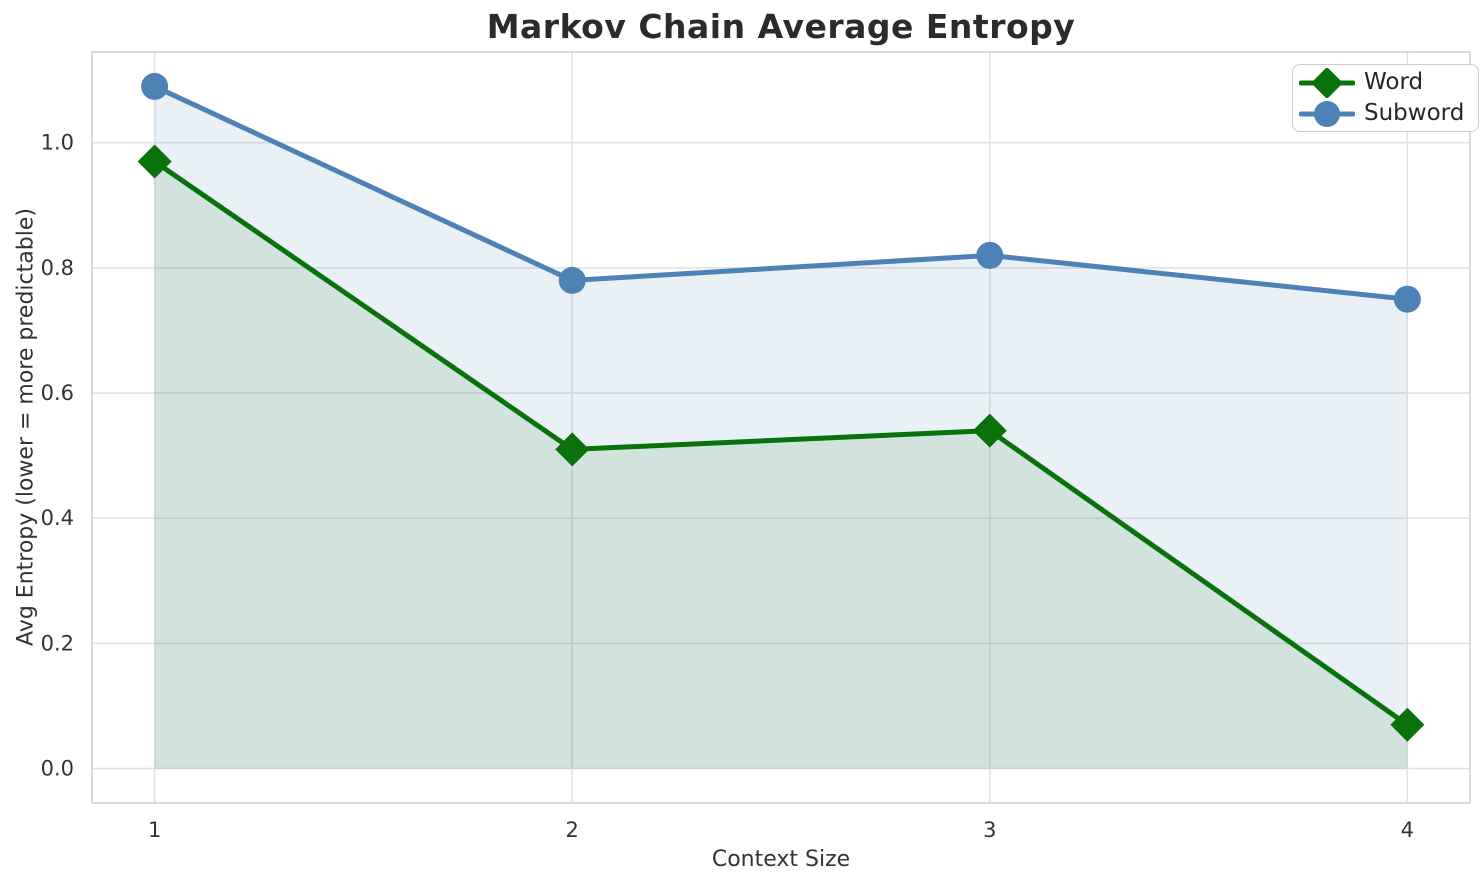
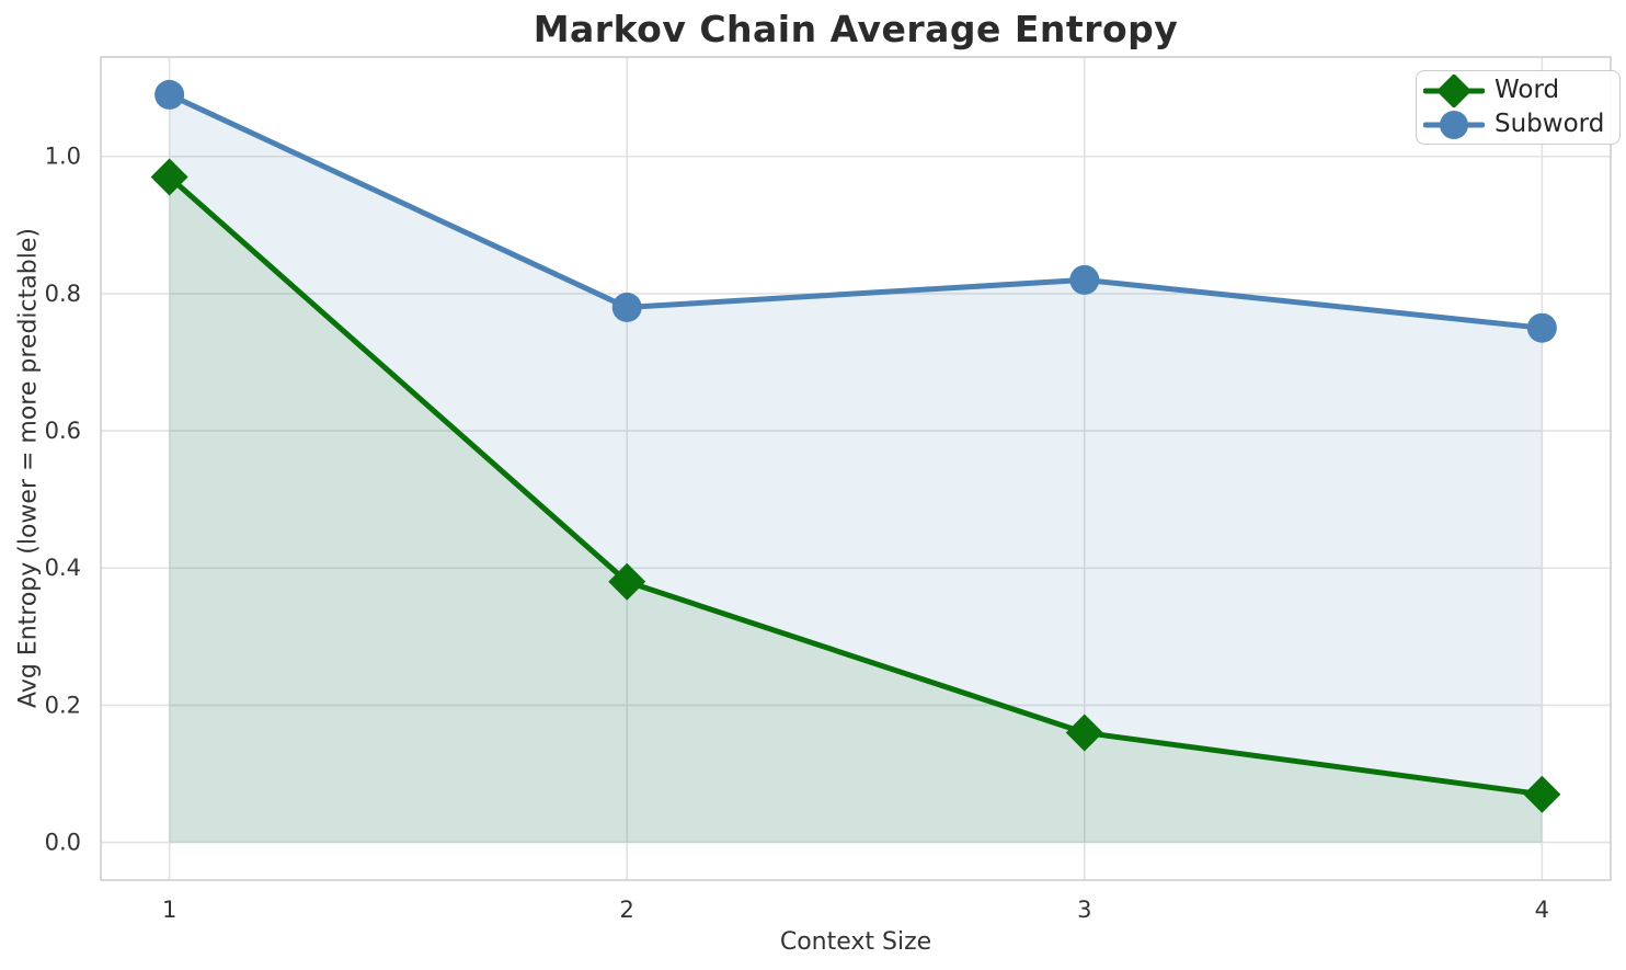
Word/2: 0.51 -> 0.38
Word/3: 0.54 -> 0.16
